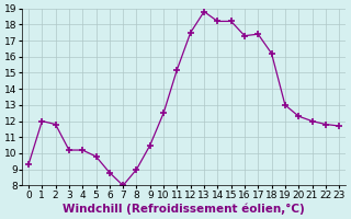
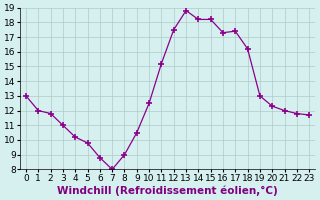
0: 9.3 -> 13.0
3: 10.2 -> 11.0
